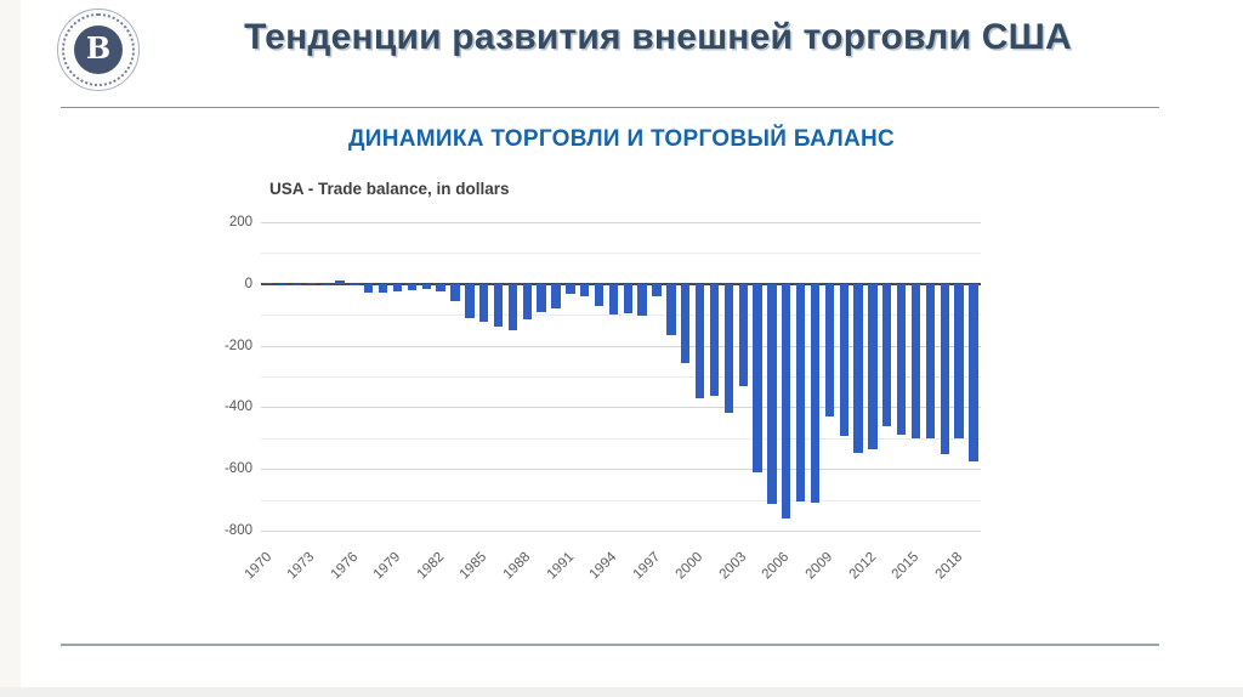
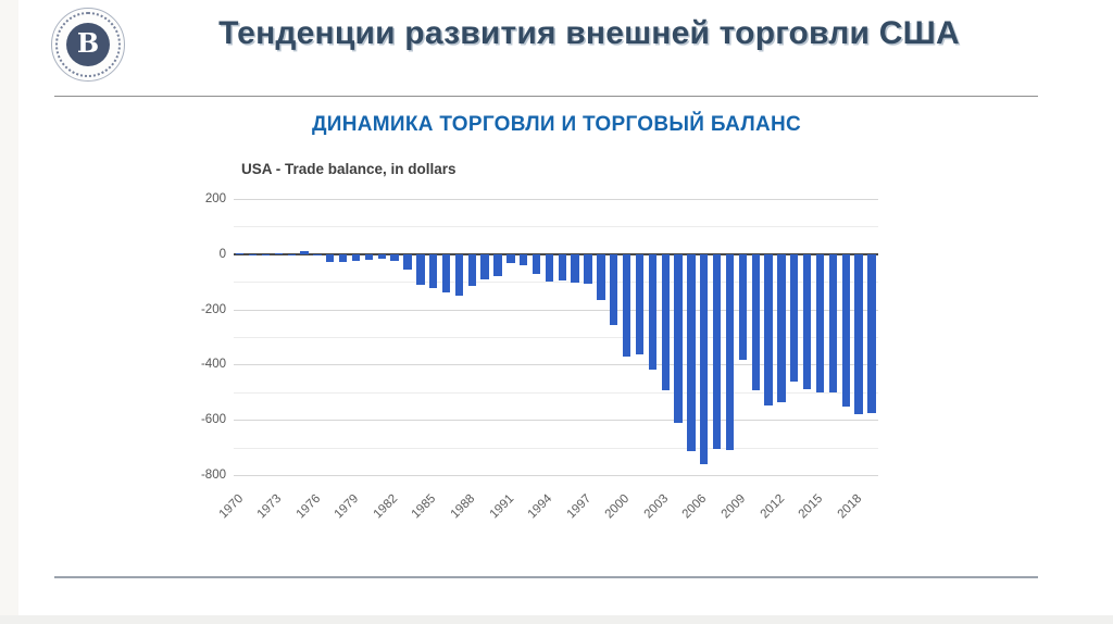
1997: -40 -> -110
2003: -330 -> -490
2009: -430 -> -380
2018: -500 -> -580
